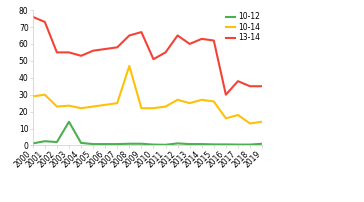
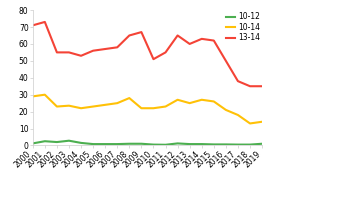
13-14/2000: 76 -> 71
10-12/2003: 14 -> 3
10-14/2008: 47 -> 28
10-14/2016: 16 -> 21
13-14/2016: 30 -> 50
